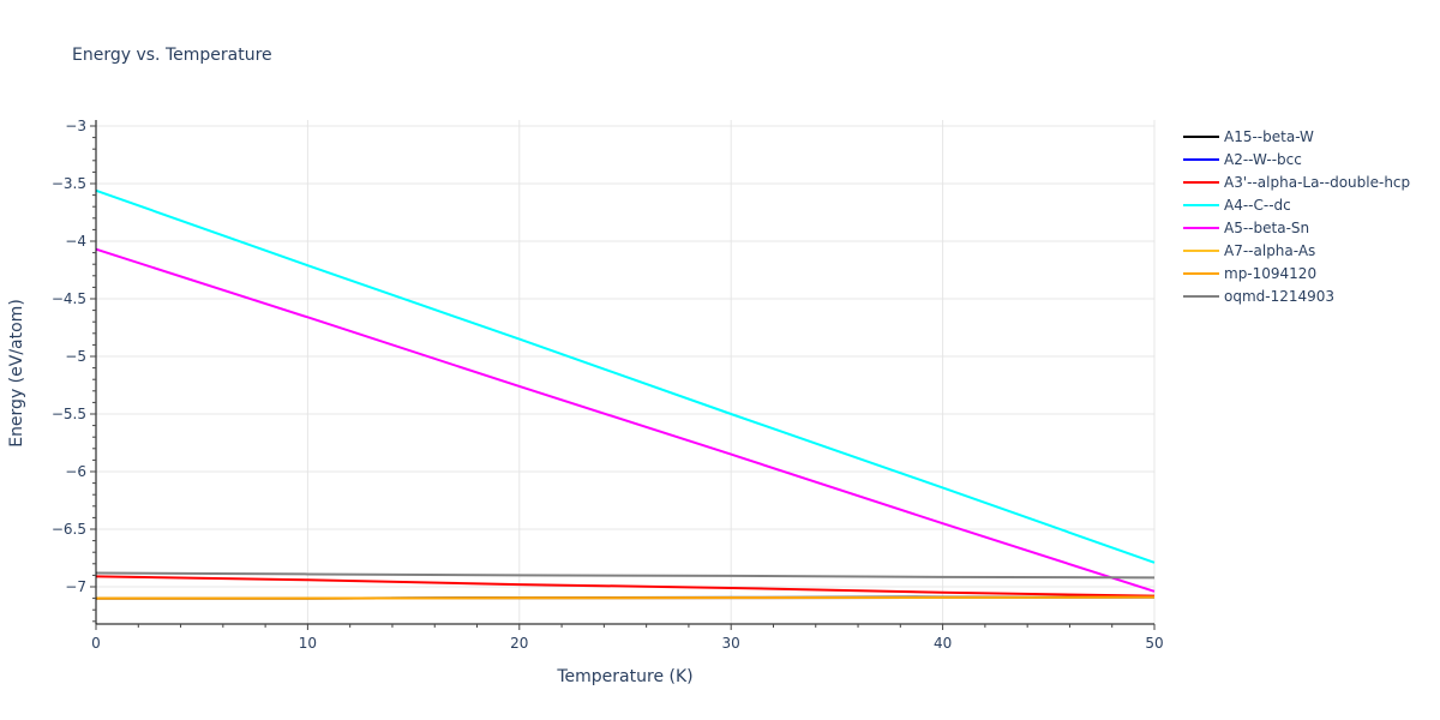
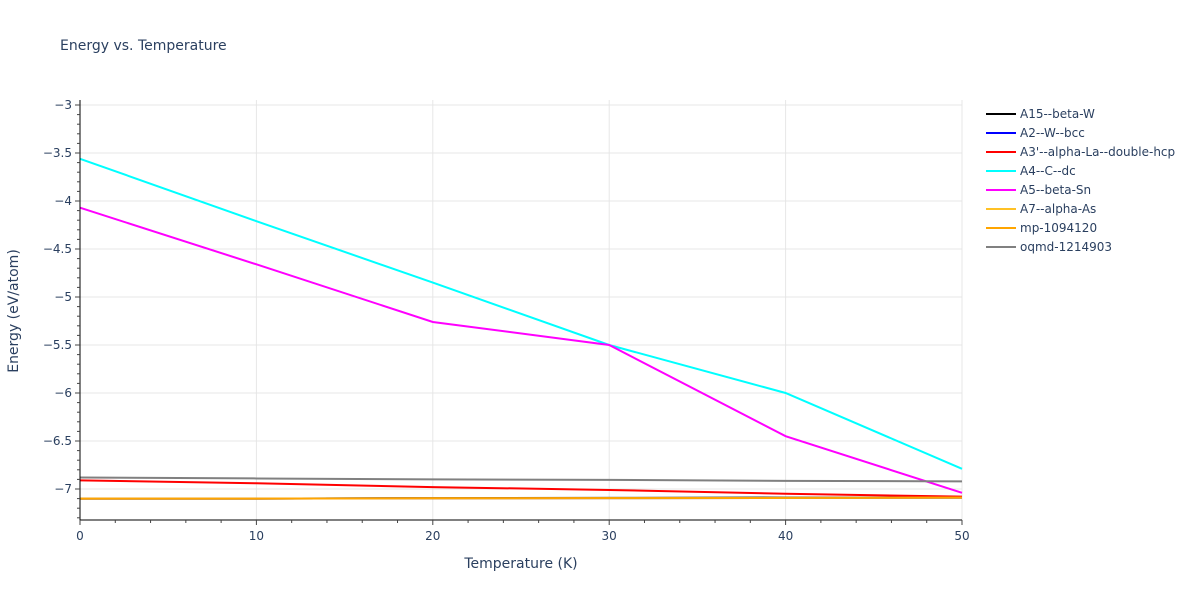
A5--beta-Sn/30: -5.8 -> -5.5
A4--C--dc/40: -6.1 -> -6.0
